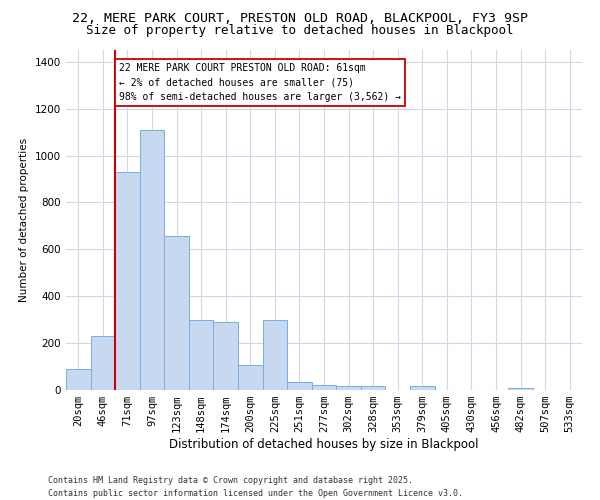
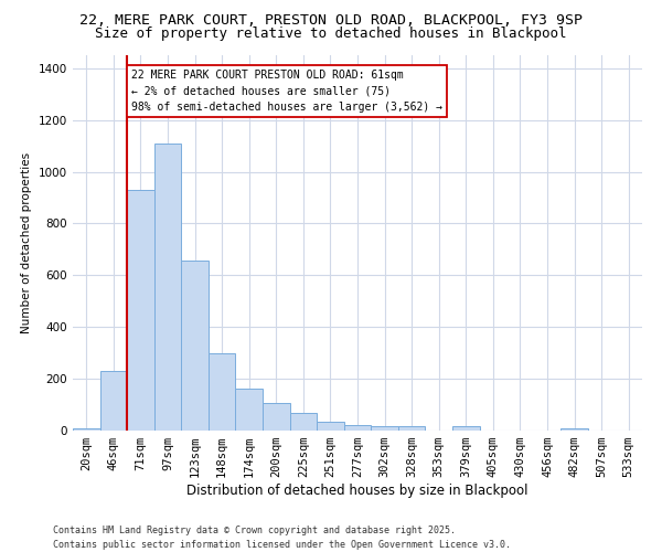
20sqm: 90 -> 10
174sqm: 290 -> 160
225sqm: 300 -> 70
